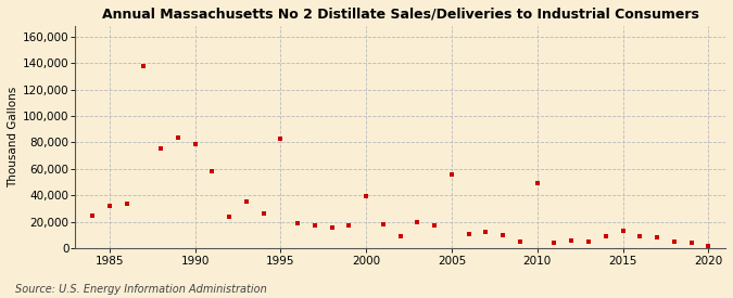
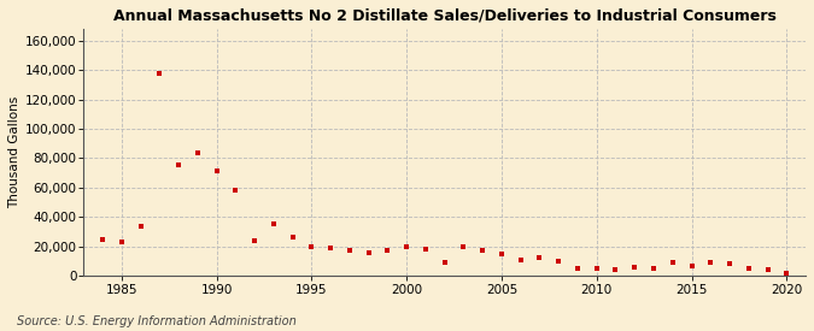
1985: 32,000 -> 23,000
1990: 79,000 -> 71,000
1995: 83,000 -> 20,000
2000: 39,000 -> 20,000
2005: 56,000 -> 15,000
2010: 49,000 -> 5,000
2015: 13,000 -> 7,000
